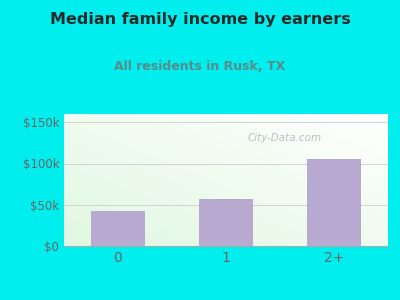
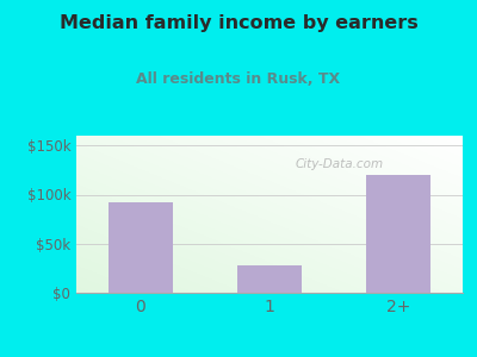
0: $42k -> $92k
1: $57k -> $28k
2+: $105k -> $120k
